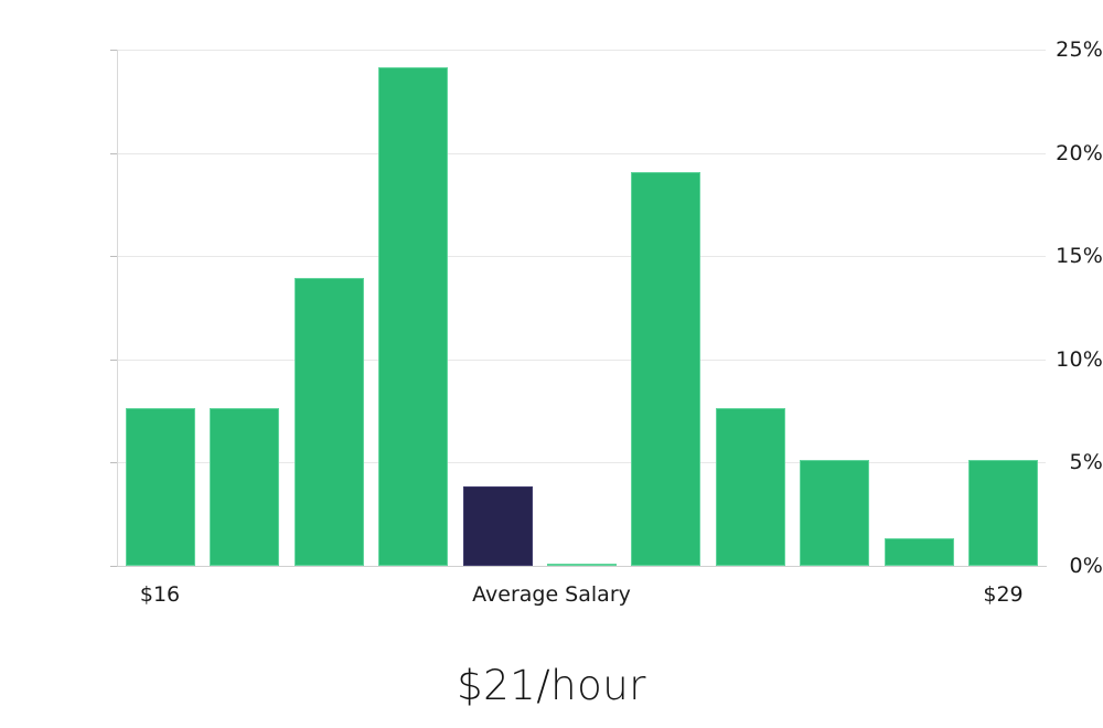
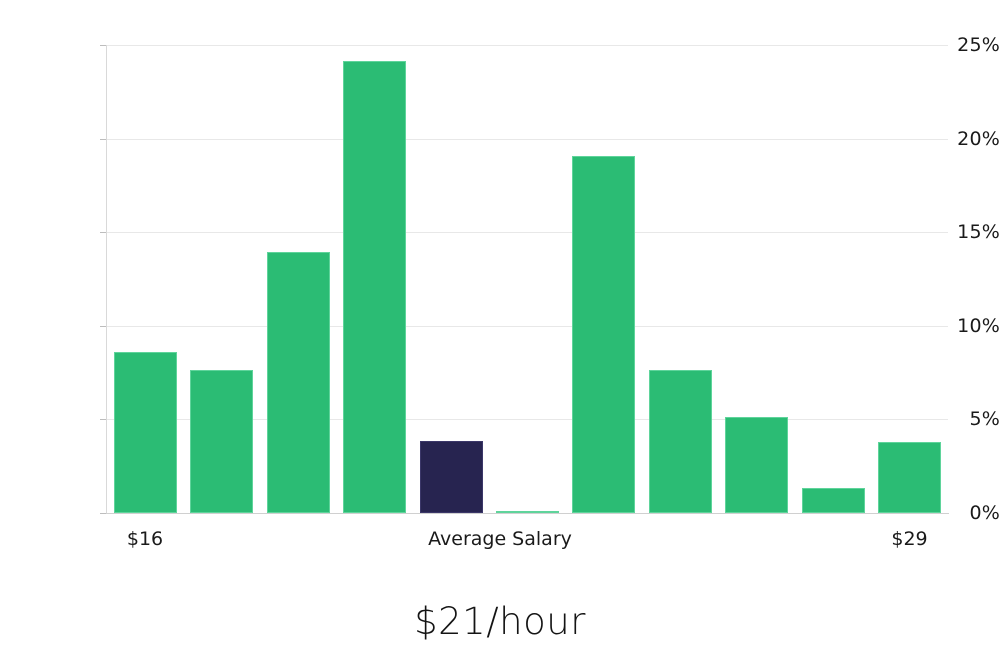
$16: 7.7% -> 8.6%
$29: 5.2% -> 3.8%
